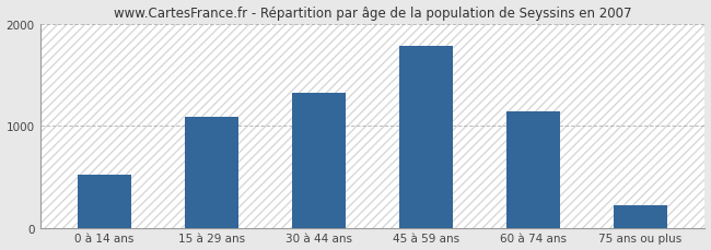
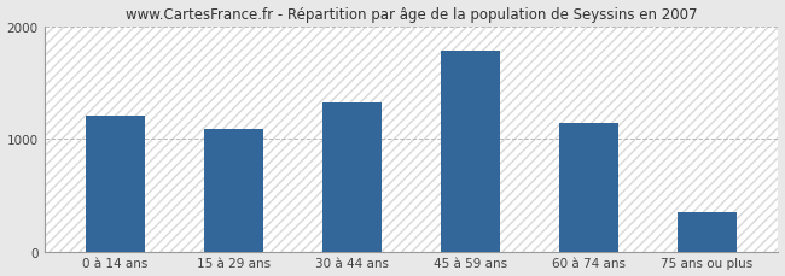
0 à 14 ans: 520 -> 1200
75 ans ou plus: 220 -> 350
